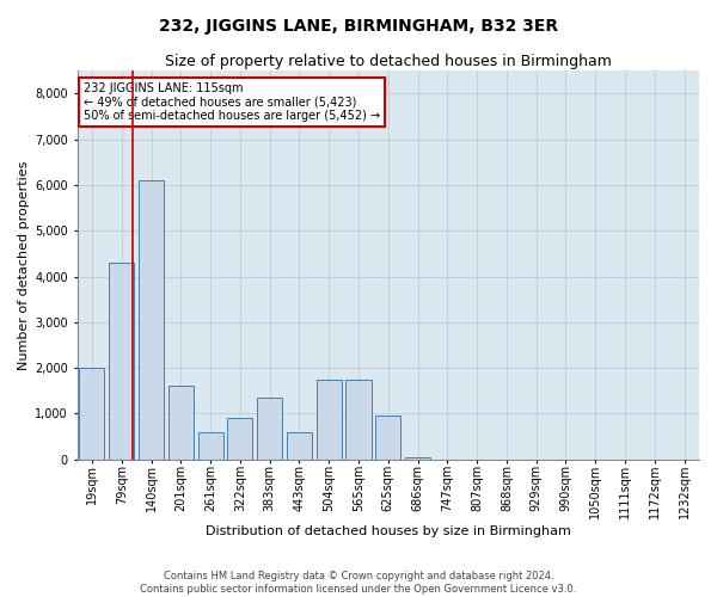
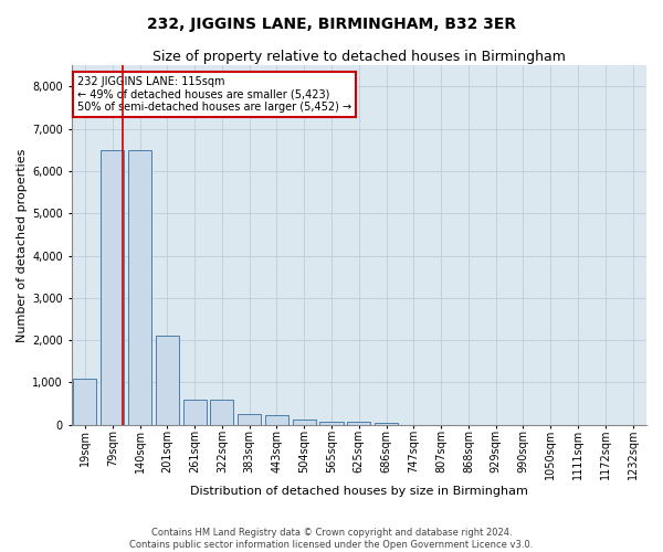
19sqm: 2,000 -> 1,100
79sqm: 4,300 -> 6,500
140sqm: 6,100 -> 6,500
201sqm: 1,600 -> 2,100
322sqm: 900 -> 600
383sqm: 1,350 -> 250
443sqm: 600 -> 220
504sqm: 1,750 -> 120
565sqm: 1,750 -> 80
625sqm: 950 -> 60
